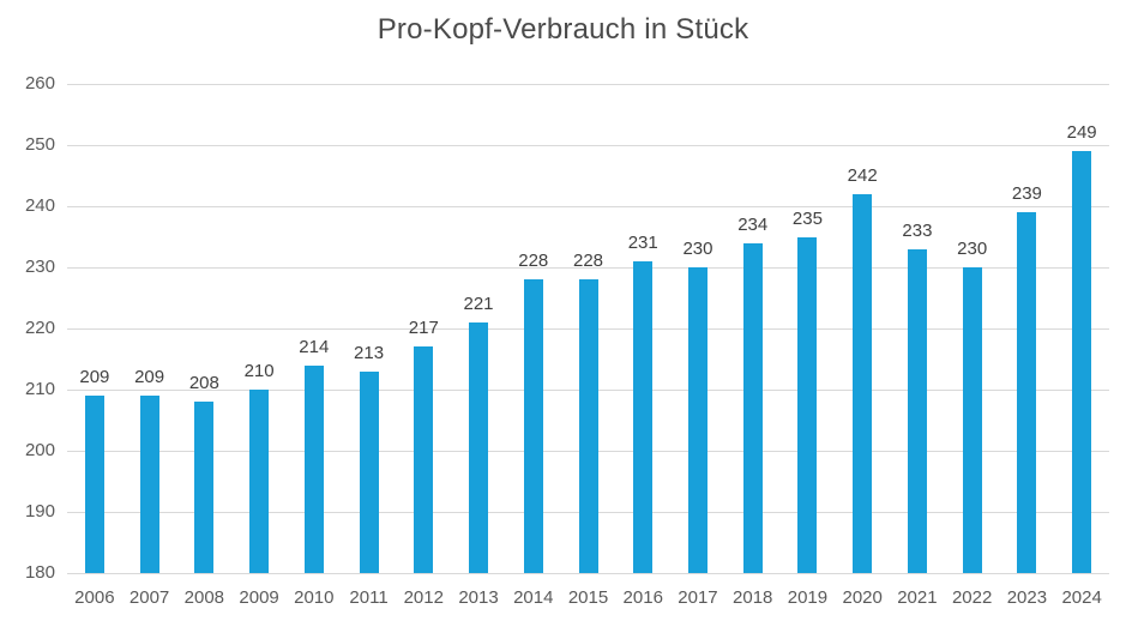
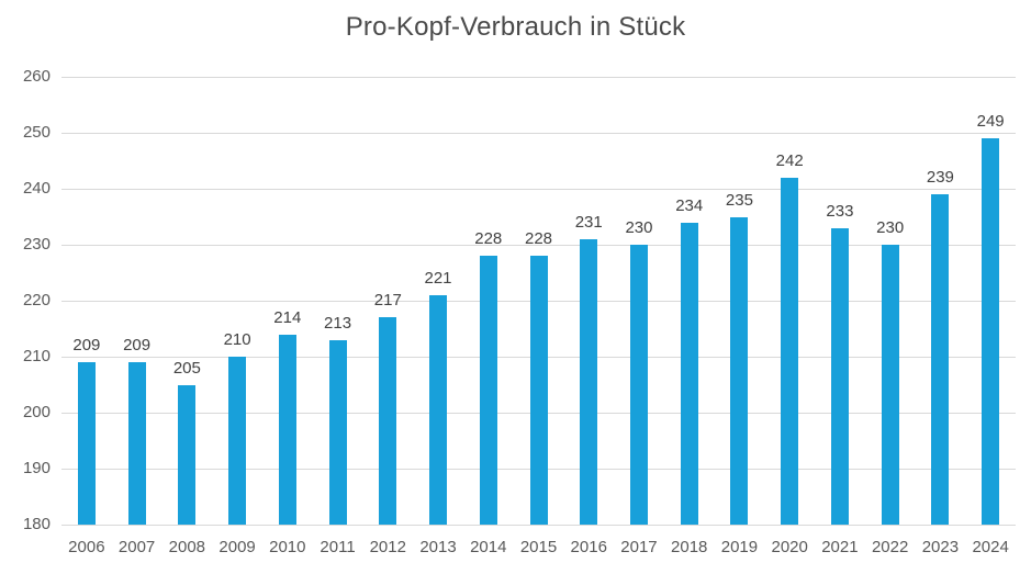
2008: 208 -> 205
